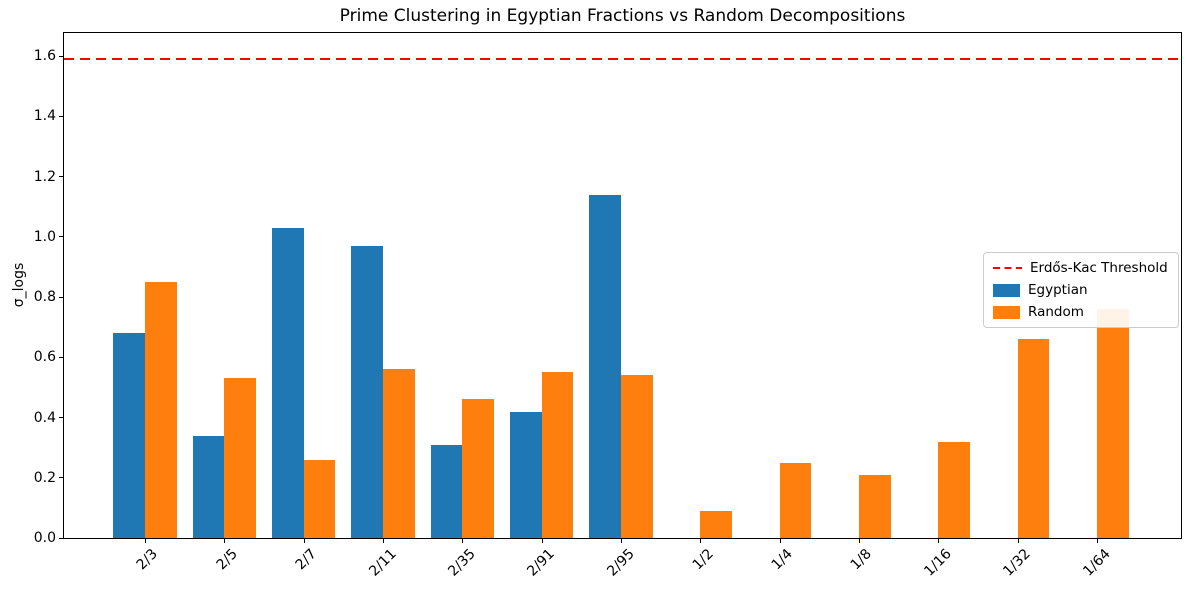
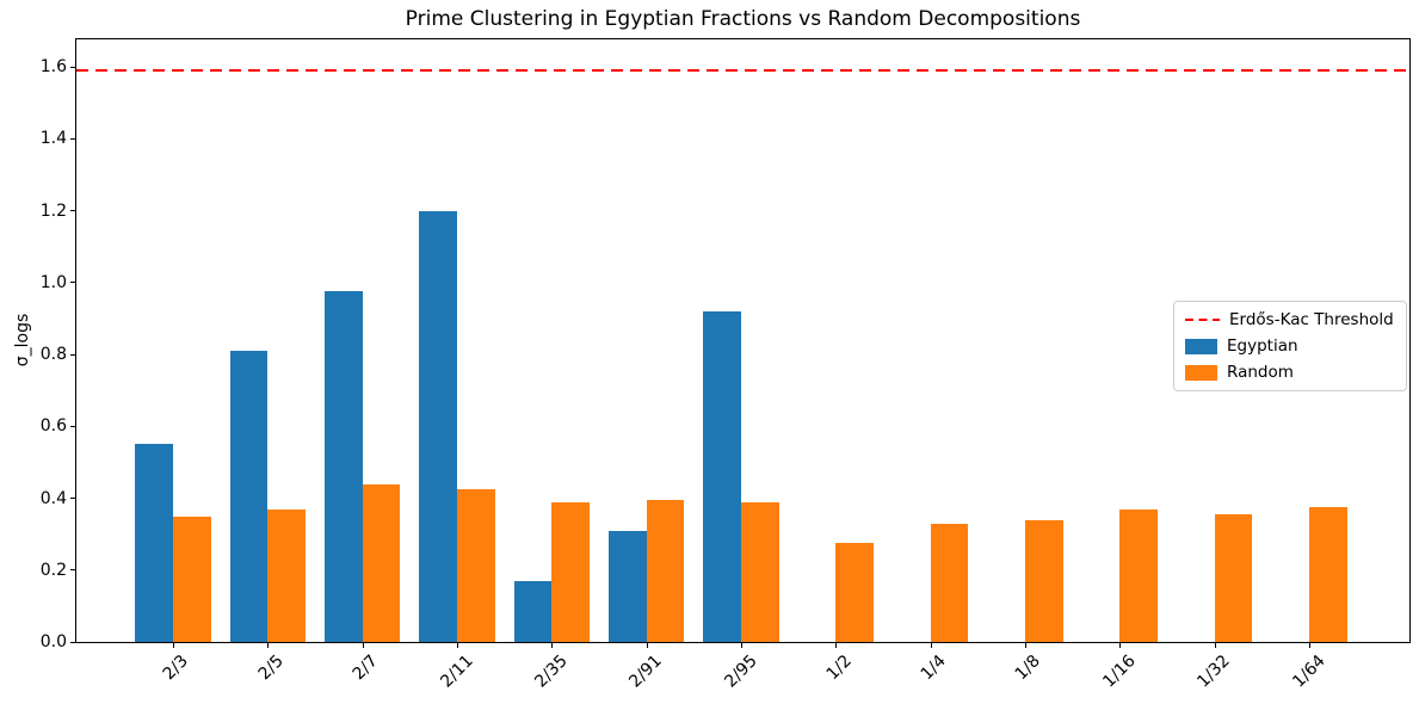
Egyptian/2/3: 0.68 -> 0.55
Random/2/3: 0.85 -> 0.35
Egyptian/2/5: 0.34 -> 0.81
Random/2/5: 0.53 -> 0.37
Egyptian/2/7: 1.03 -> 0.97
Random/2/7: 0.26 -> 0.44
Egyptian/2/11: 0.97 -> 1.20
Random/2/11: 0.56 -> 0.42
Egyptian/2/35: 0.31 -> 0.17
Random/2/35: 0.46 -> 0.39
Egyptian/2/91: 0.42 -> 0.31
Random/2/91: 0.55 -> 0.40
Egyptian/2/95: 1.14 -> 0.92
Random/2/95: 0.54 -> 0.39
Random/1/2: 0.09 -> 0.28
Random/1/4: 0.25 -> 0.33
Random/1/8: 0.21 -> 0.34
Random/1/16: 0.32 -> 0.37
Random/1/32: 0.66 -> 0.35
Random/1/64: 0.76 -> 0.38
